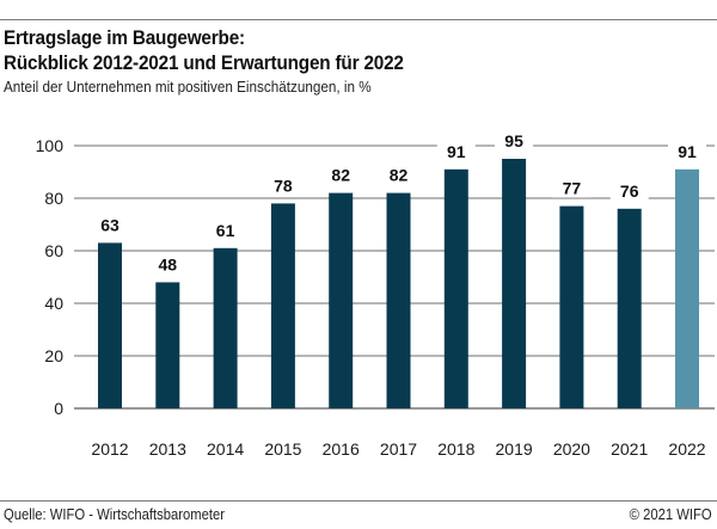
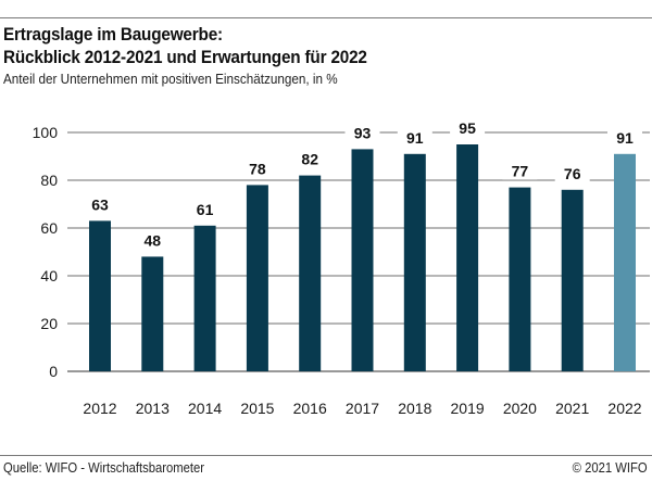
2017: 82 -> 93
